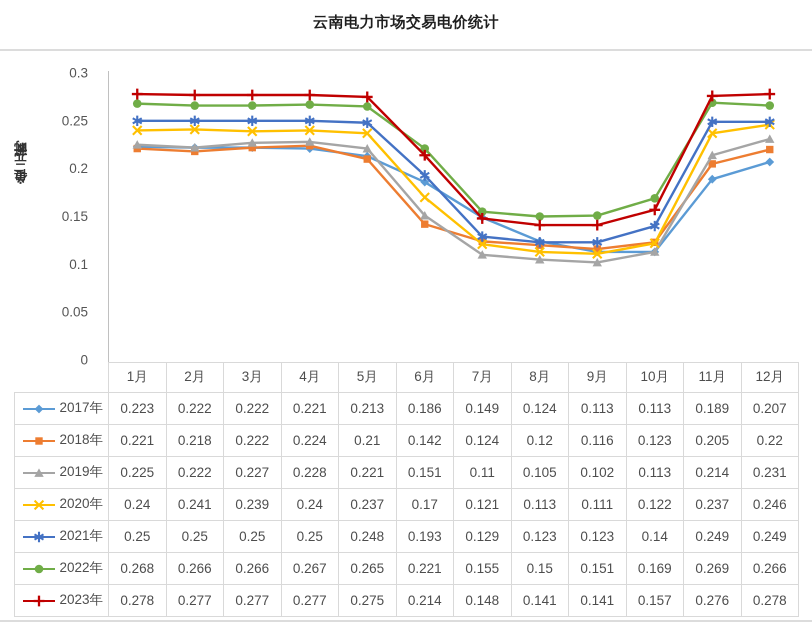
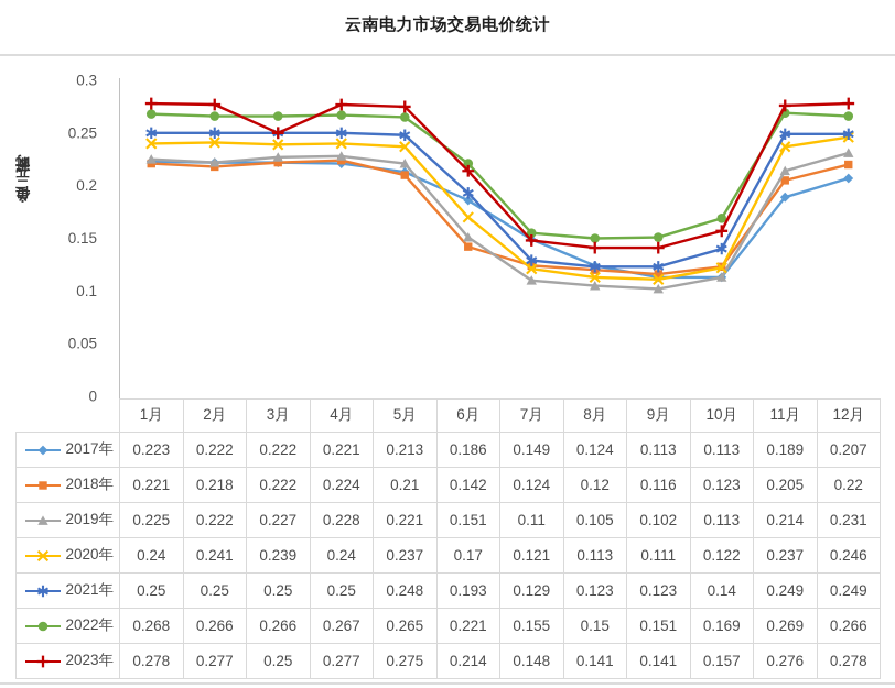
2023年/3月: 0.277 -> 0.25
